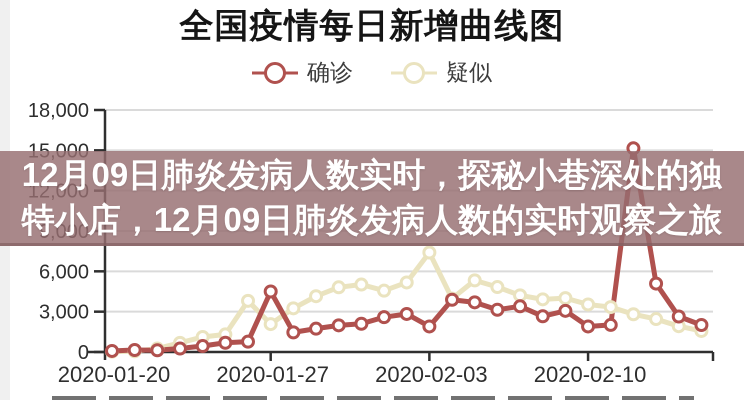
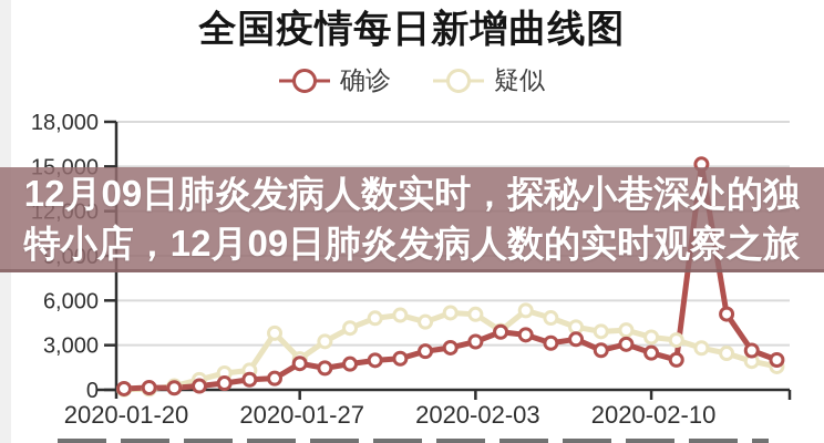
确诊/2020-01-27: 4500 -> 1800
确诊/2020-02-03: 1900 -> 3200
疑似/2020-02-03: 7400 -> 5100
确诊/2020-02-10: 1900 -> 2500
